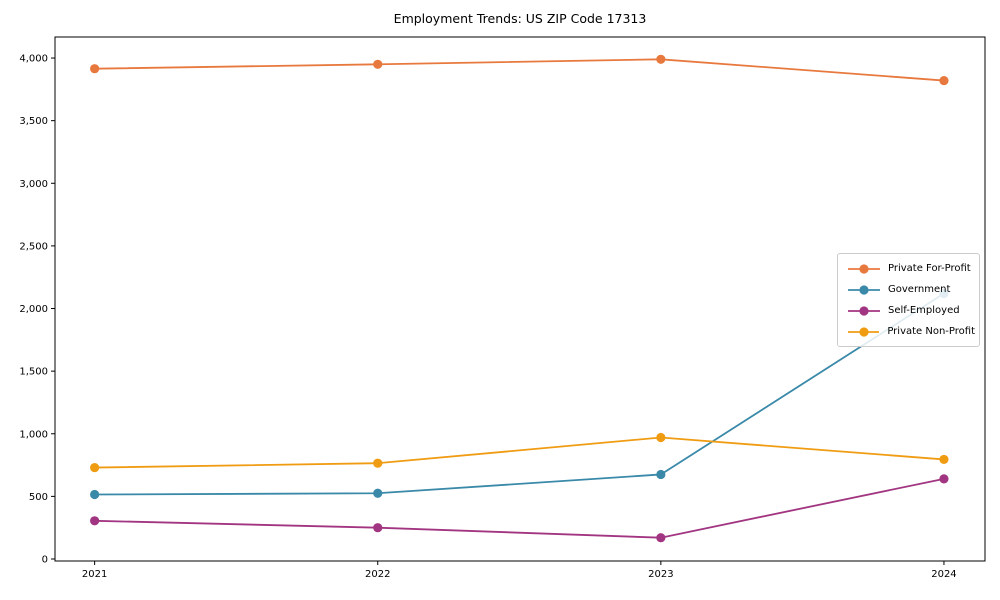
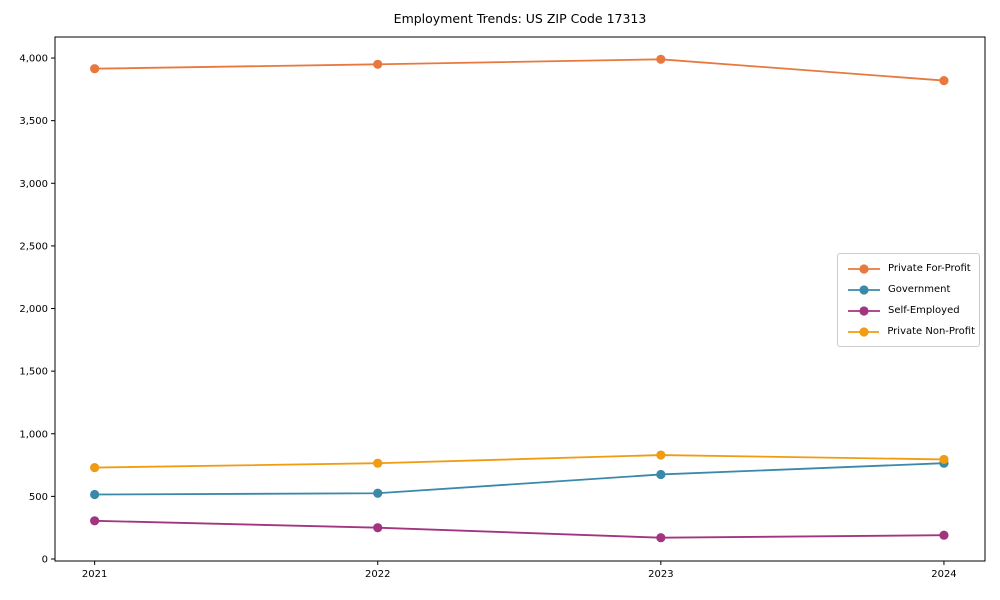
Private Non-Profit/2023: 970 -> 830
Government/2024: 2120 -> 760
Self-Employed/2024: 640 -> 190
